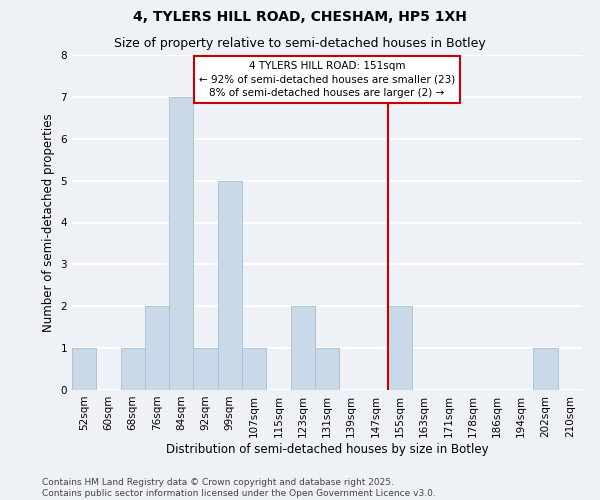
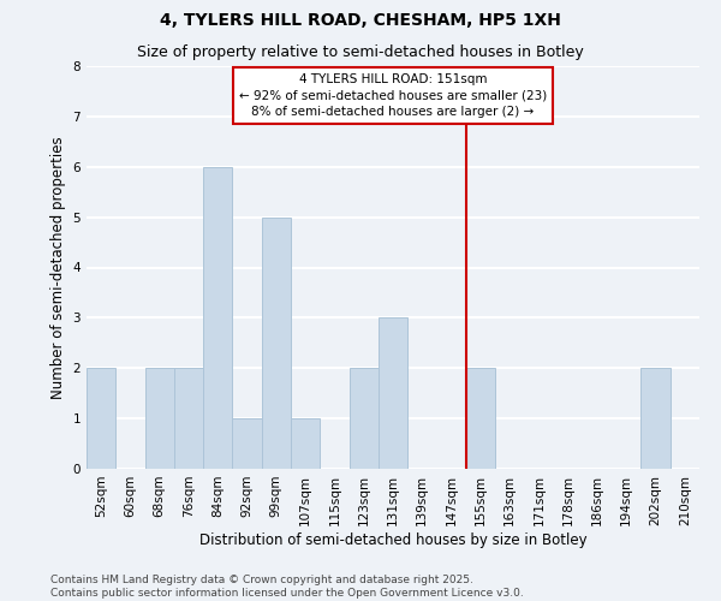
52sqm: 1 -> 2
68sqm: 1 -> 2
84sqm: 7 -> 6
131sqm: 1 -> 3
202sqm: 1 -> 2
